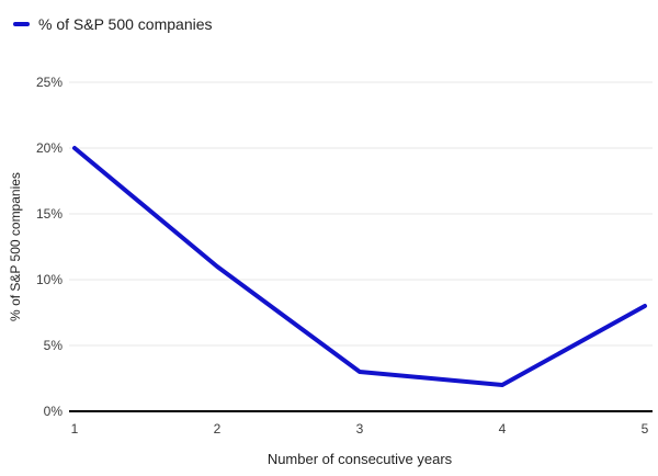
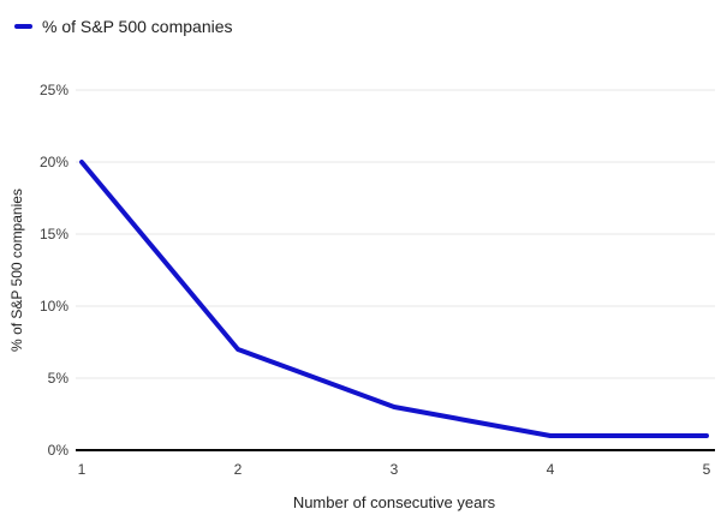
2: 11% -> 7%
4: 2% -> 1%
5: 8% -> 1%
